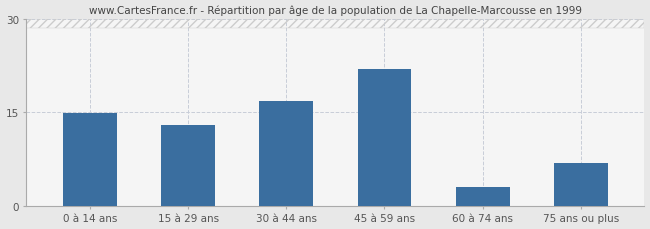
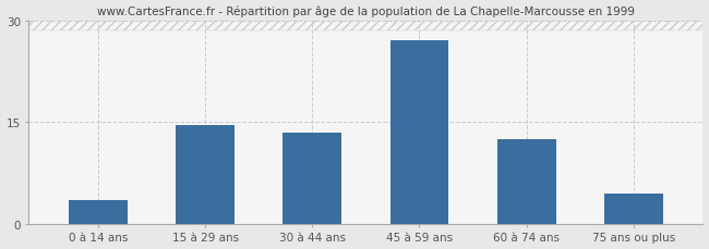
0 à 14 ans: 14.8 -> 3.5
15 à 29 ans: 13.0 -> 14.5
30 à 44 ans: 16.8 -> 13.5
45 à 59 ans: 22.0 -> 27.0
60 à 74 ans: 3.0 -> 12.5
75 ans ou plus: 6.8 -> 4.5
